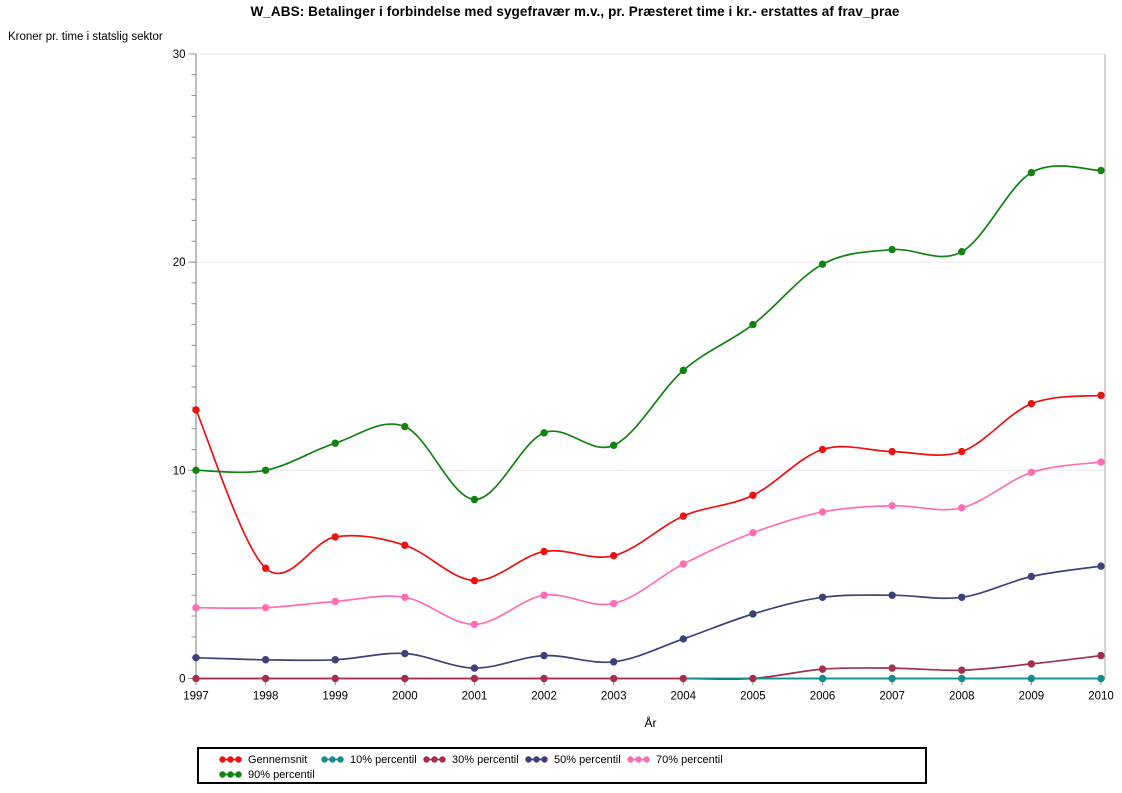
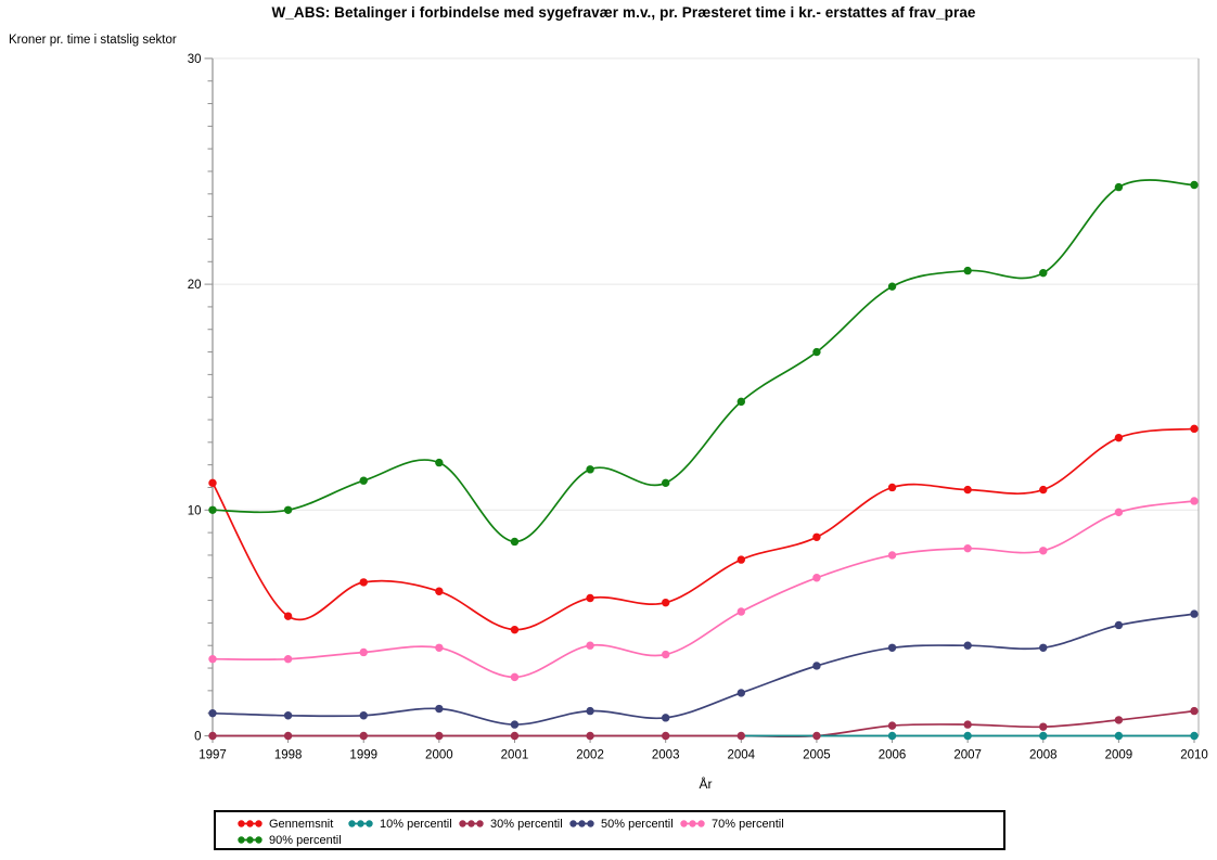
Gennemsnit/1997: 12.9 -> 11.2
